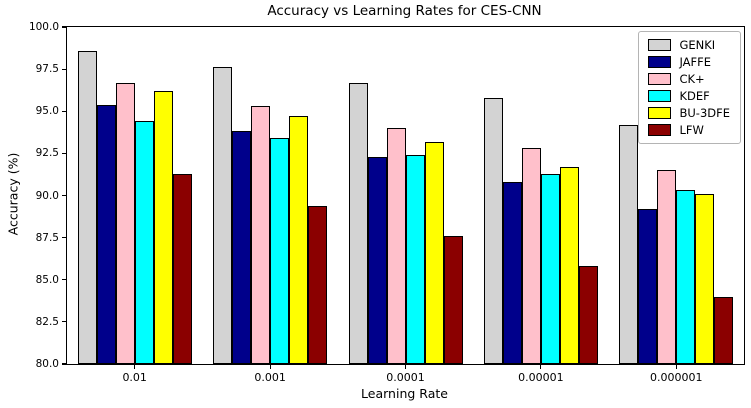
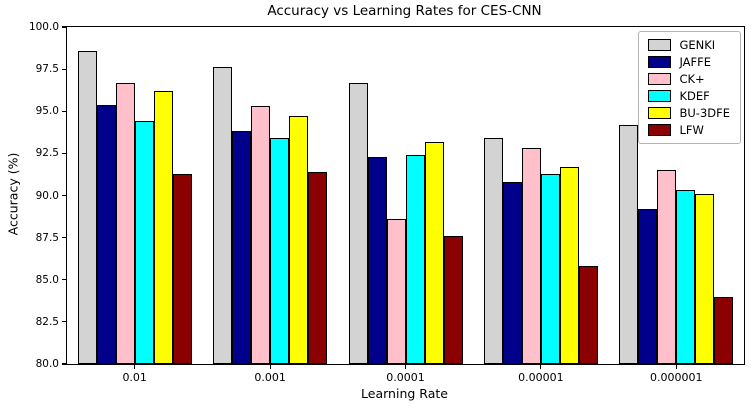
LFW/0.001: 89.4 -> 91.4
CK+/0.0001: 94.0 -> 88.6
GENKI/0.00001: 95.8 -> 93.4
